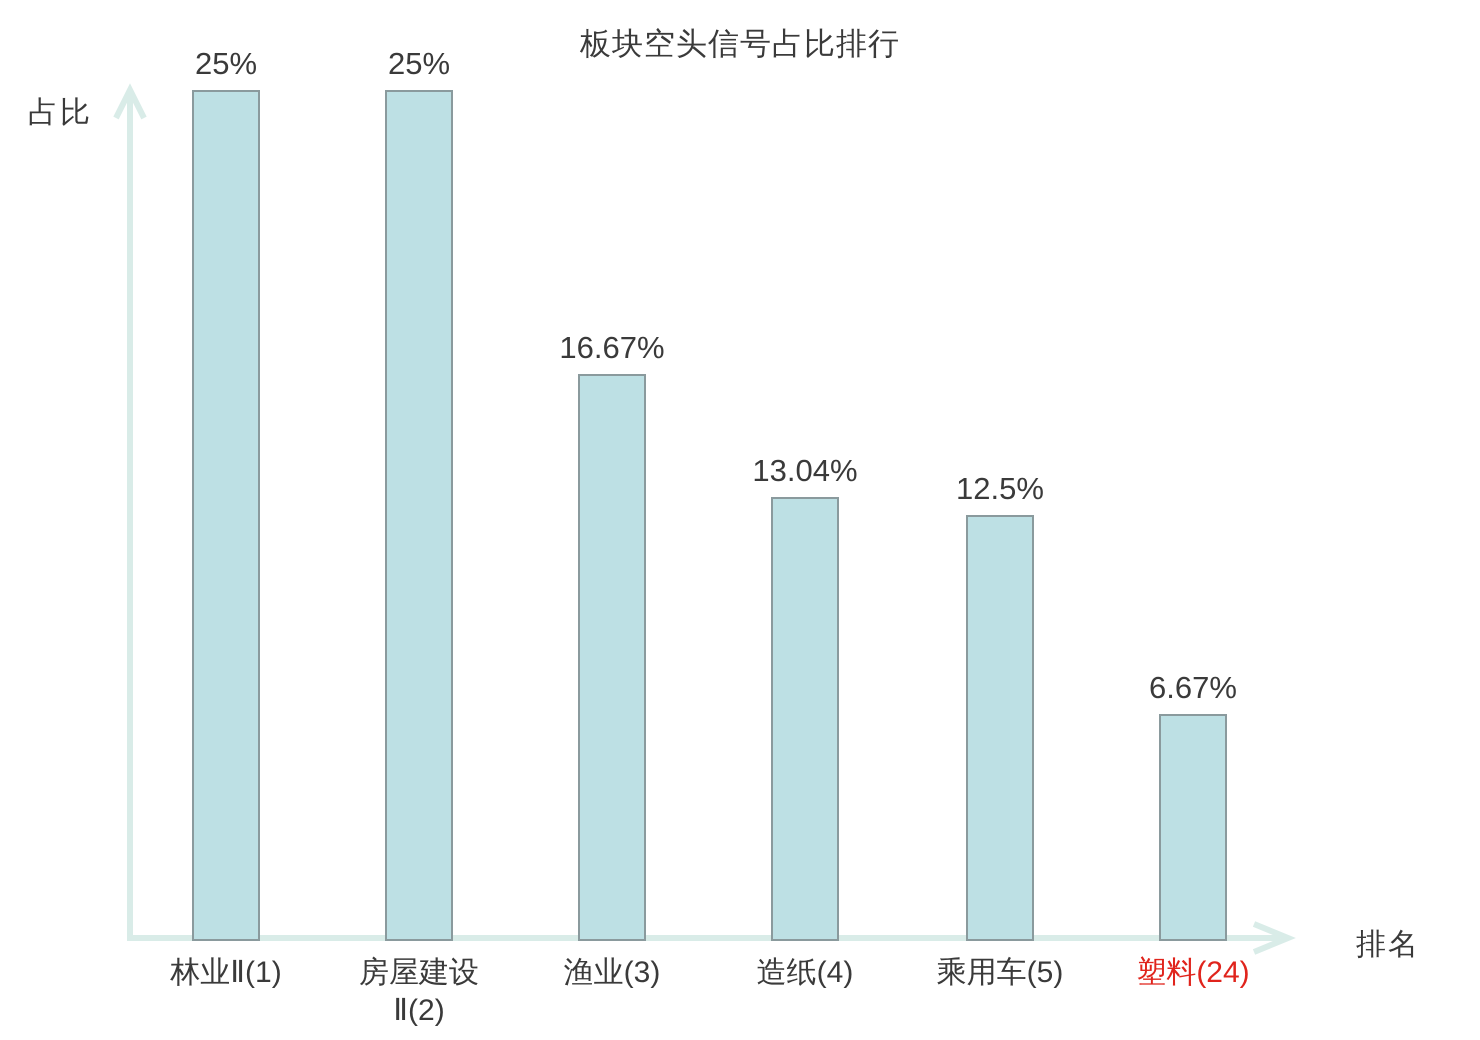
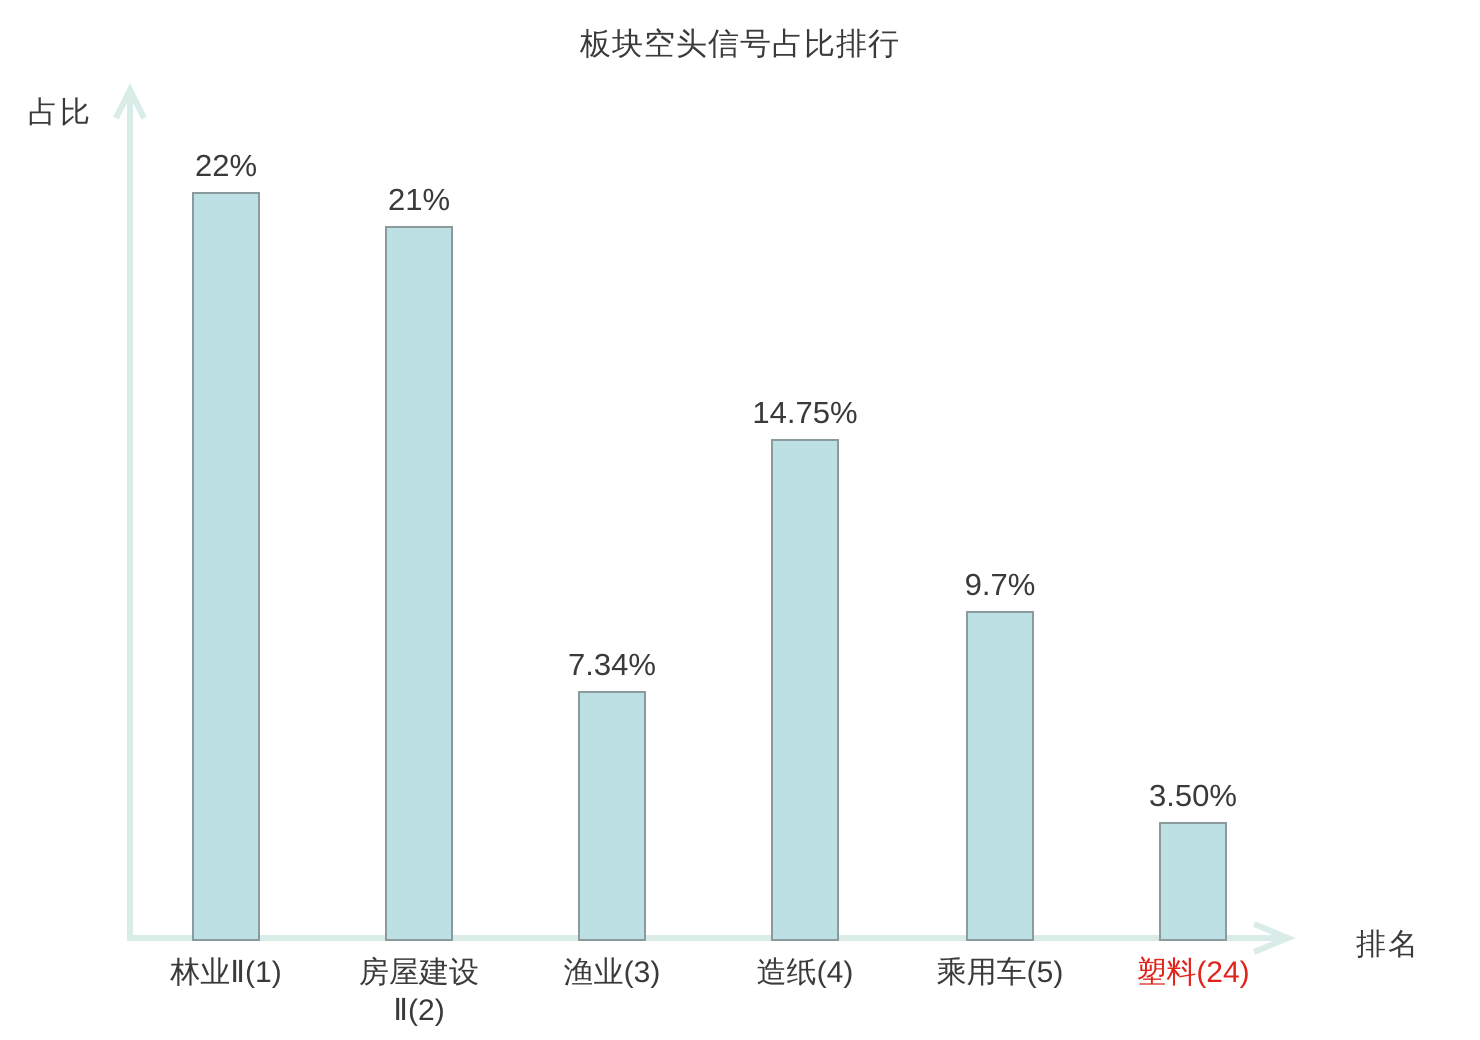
林业Ⅱ(1): 25% -> 22%
房屋建设 Ⅱ(2): 25% -> 21%
渔业(3): 16.67% -> 7.34%
造纸(4): 13.04% -> 14.75%
乘用车(5): 12.5% -> 9.7%
塑料(24): 6.67% -> 3.50%
